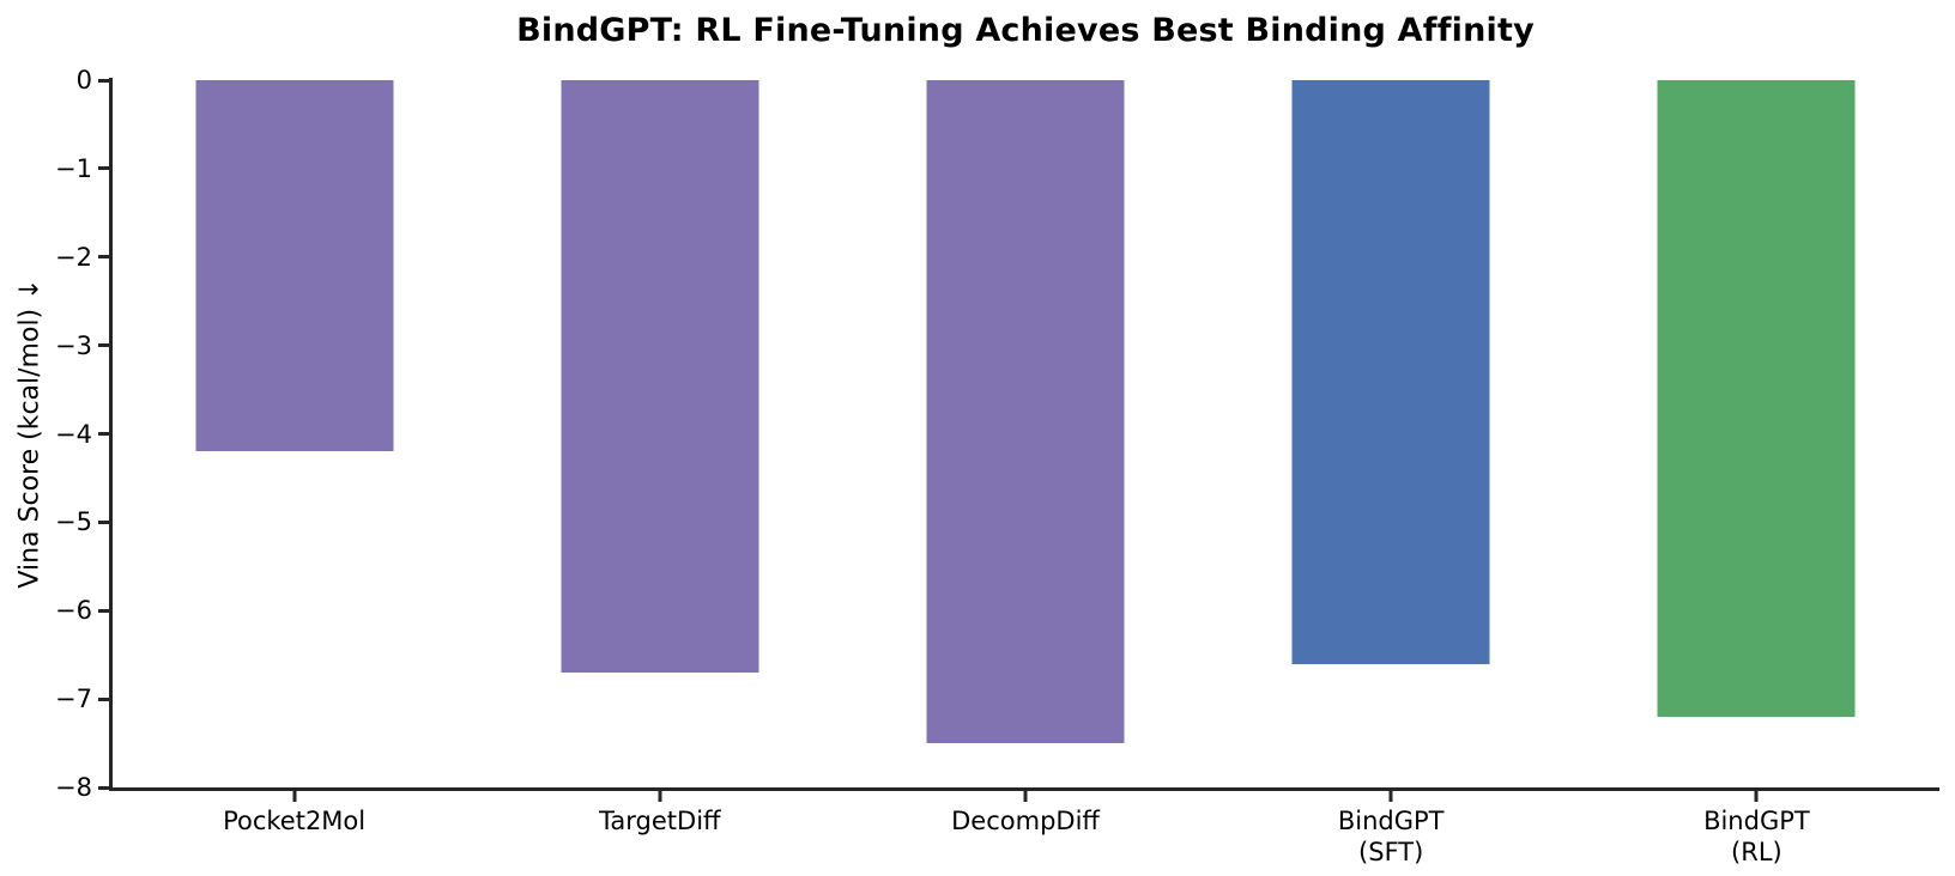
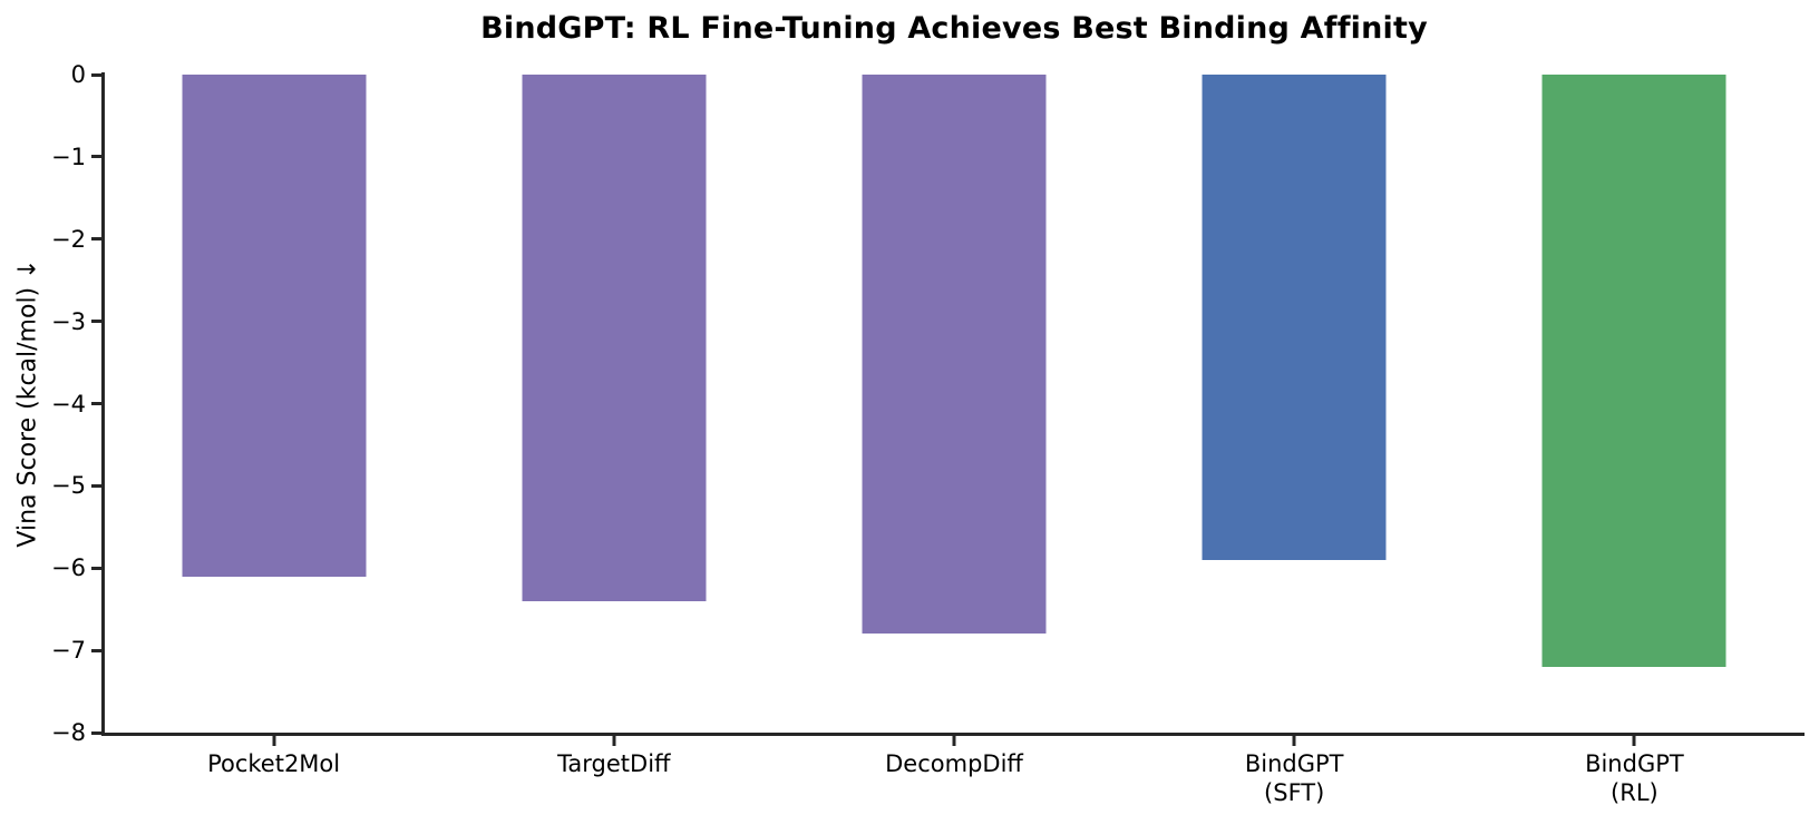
Pocket2Mol: -4.2 -> -6.1
TargetDiff: -6.7 -> -6.4
DecompDiff: -7.5 -> -6.8
BindGPT (SFT): -6.6 -> -5.9
